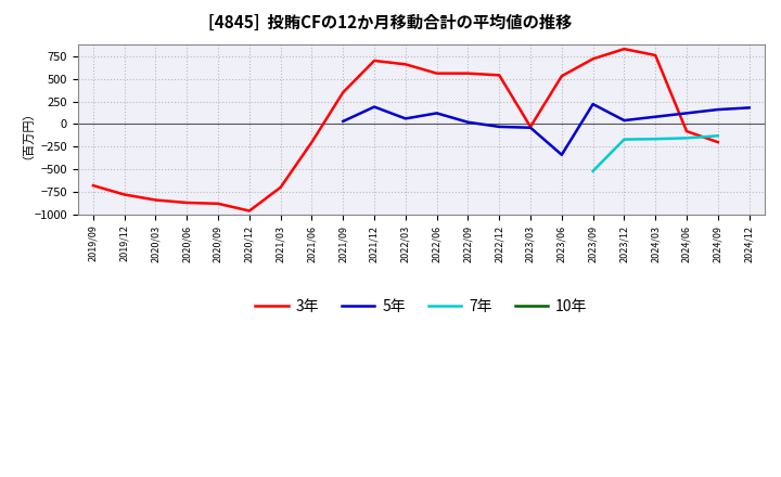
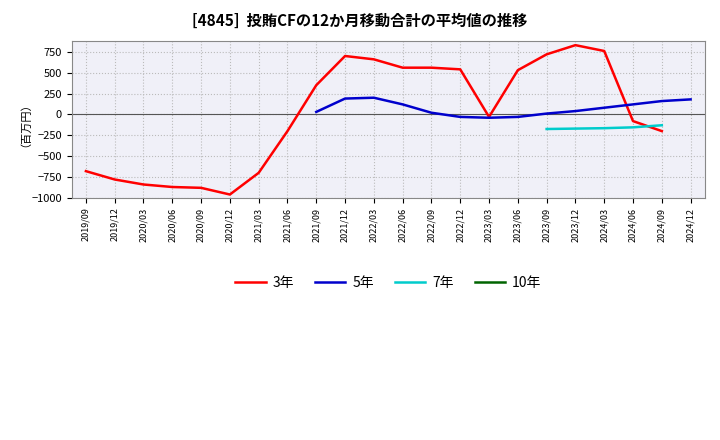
5年/2022/03: 60 -> 200
5年/2023/06: -340 -> -30
5年/2023/09: 220 -> 10
7年/2023/09: -520 -> -180
